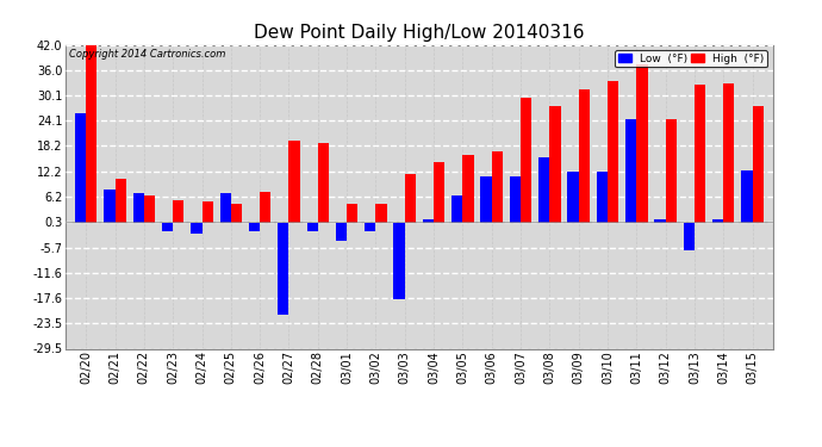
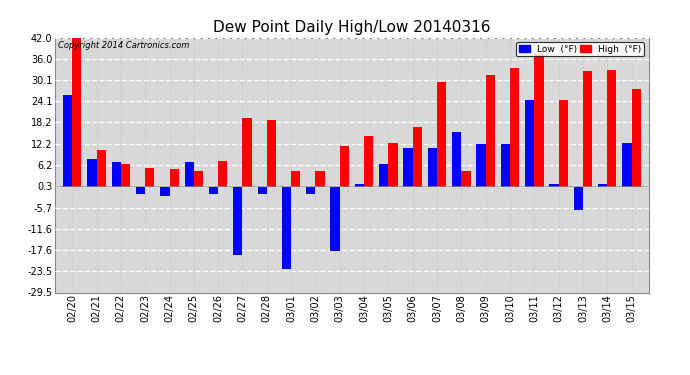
Low (°F)/02/27: -21.5 -> -19.0
Low (°F)/03/01: -4.0 -> -23.0
High (°F)/03/05: 16.0 -> 12.5
High (°F)/03/08: 27.5 -> 4.5
